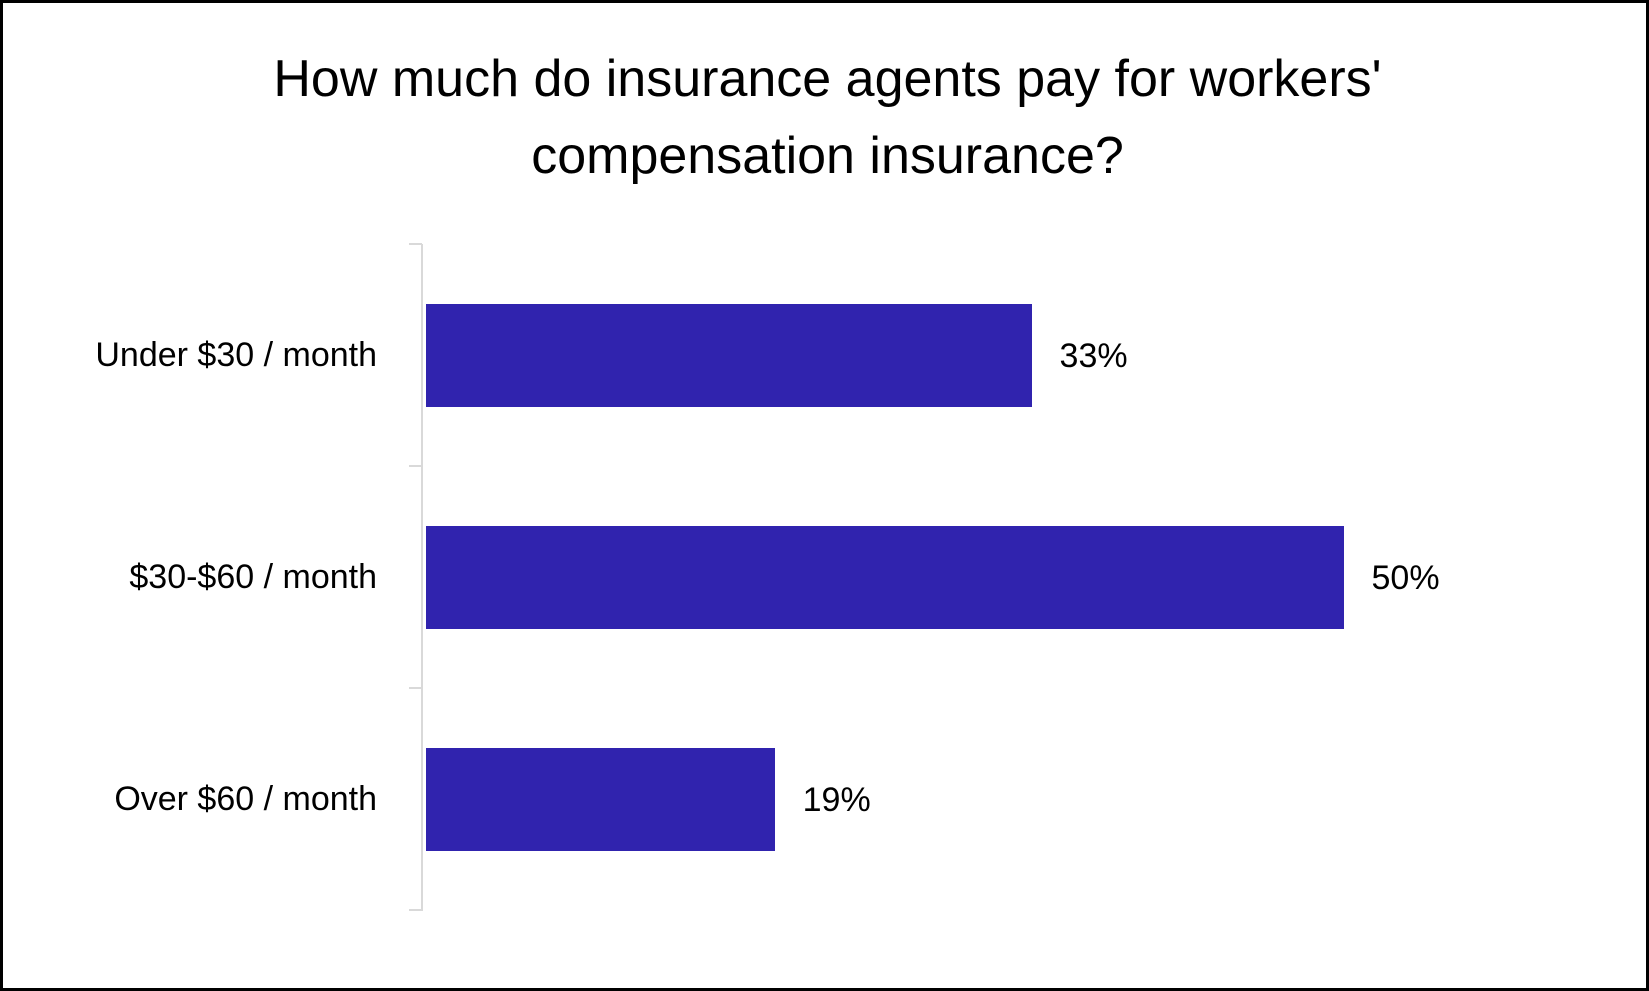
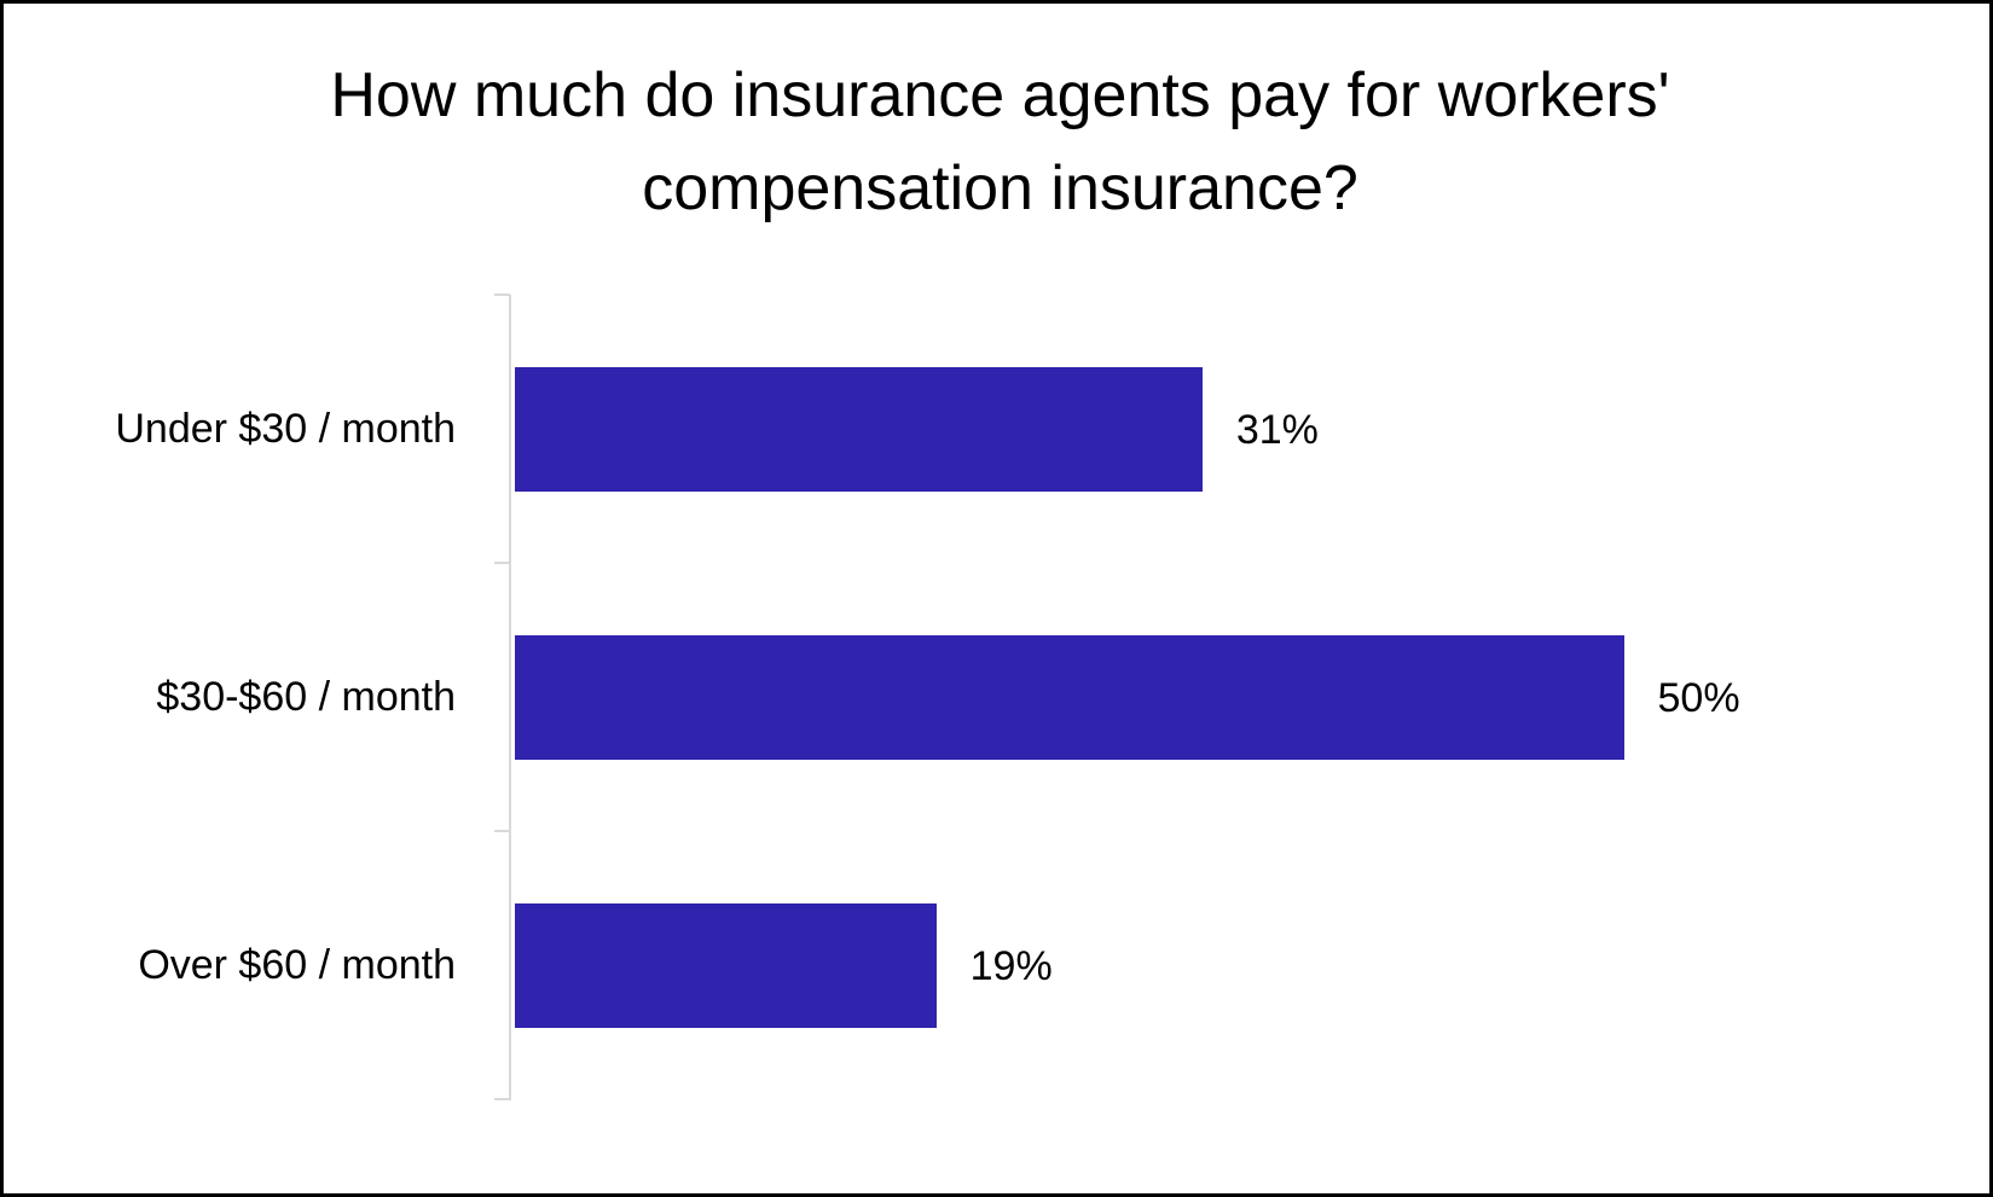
Under $30 / month: 33% -> 31%
